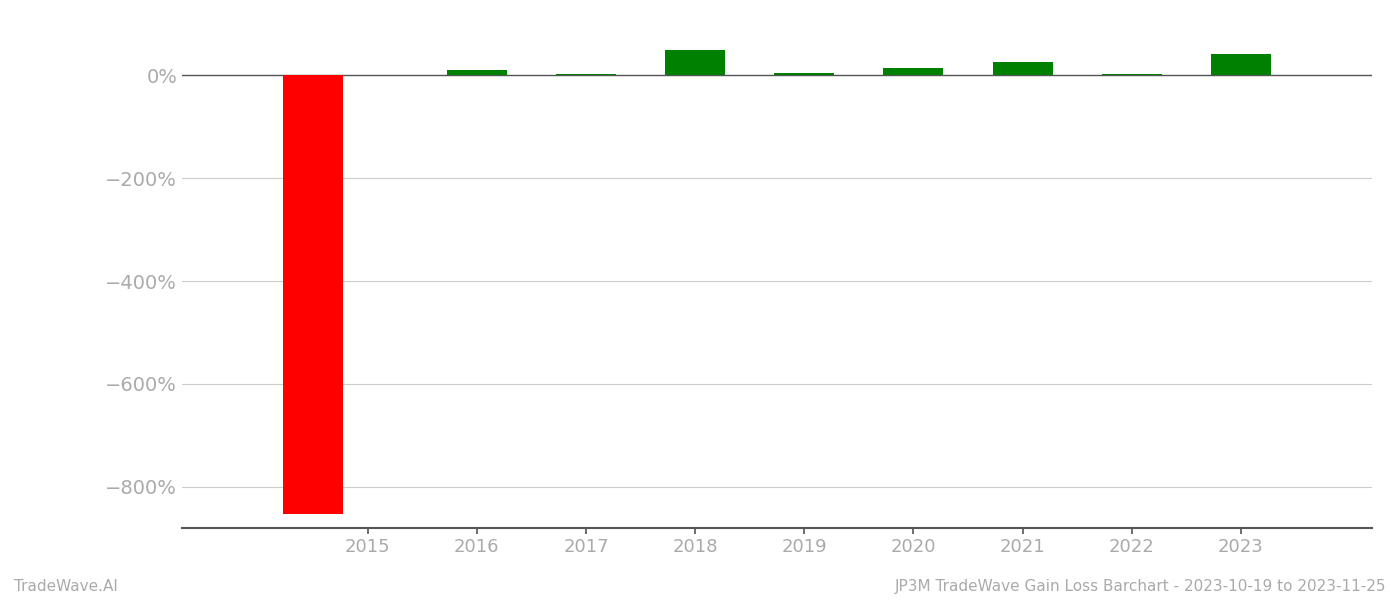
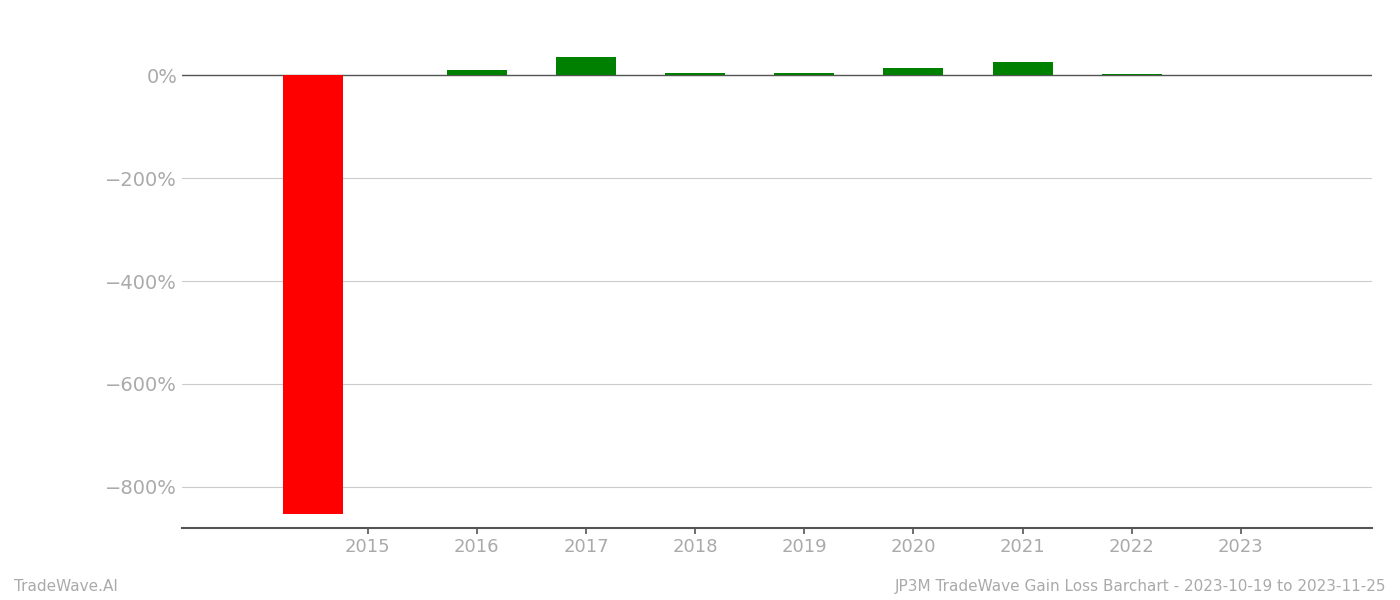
2017: 2% -> 36%
2018: 50% -> 5%
2023: 42% -> 1%
